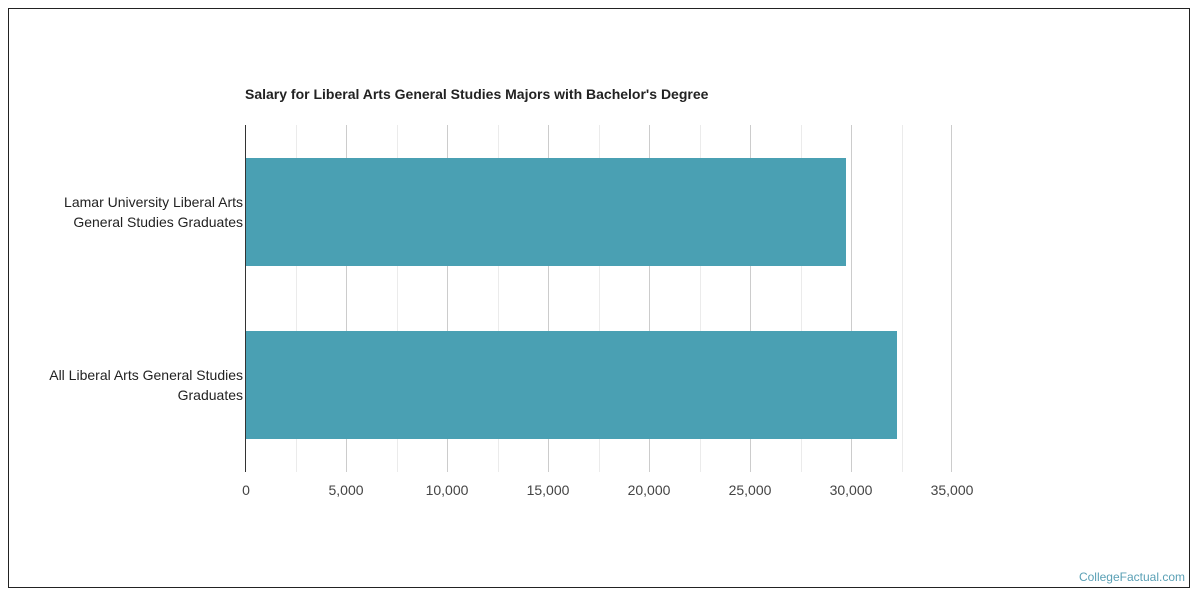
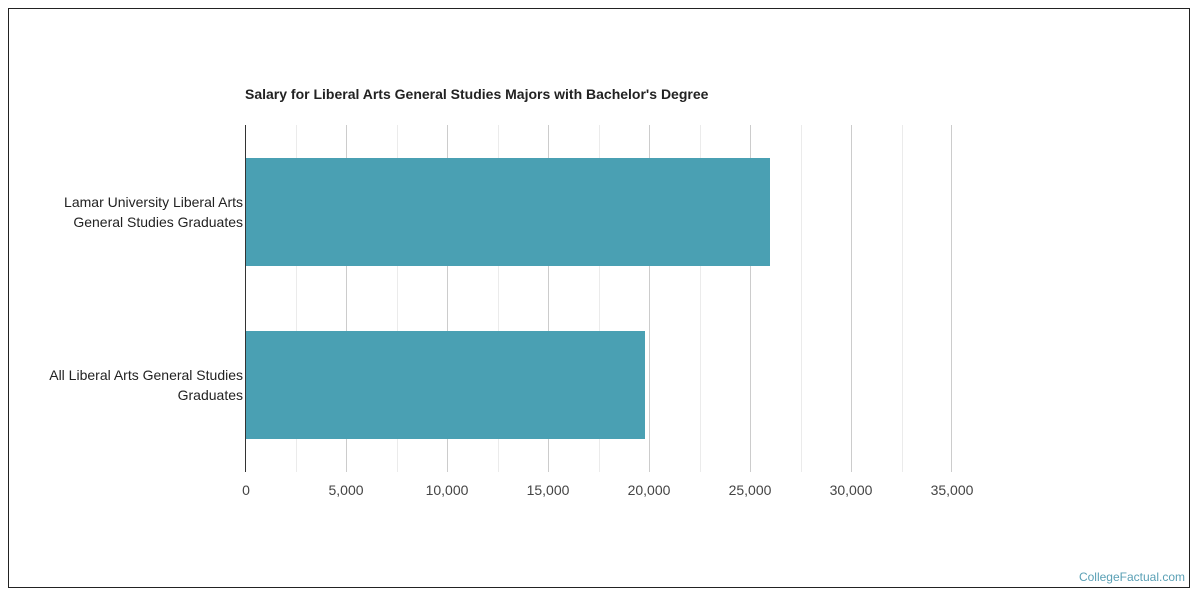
Lamar University Liberal Arts General Studies Graduates: 29800 -> 26000
All Liberal Arts General Studies Graduates: 32300 -> 19800
